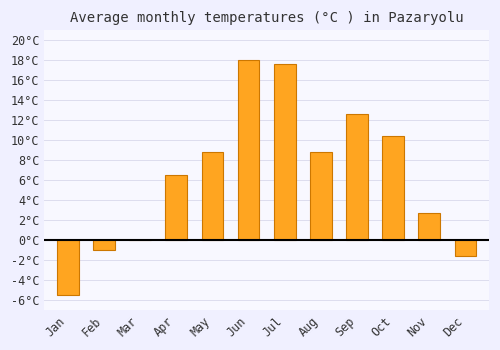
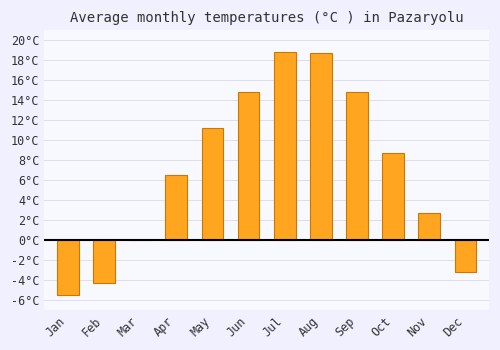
Feb: -1.0°C -> -4.3°C
May: 8.8°C -> 11.2°C
Jun: 18.0°C -> 14.8°C
Jul: 17.6°C -> 18.8°C
Aug: 8.8°C -> 18.7°C
Sep: 12.6°C -> 14.8°C
Oct: 10.4°C -> 8.7°C
Dec: -1.6°C -> -3.2°C
